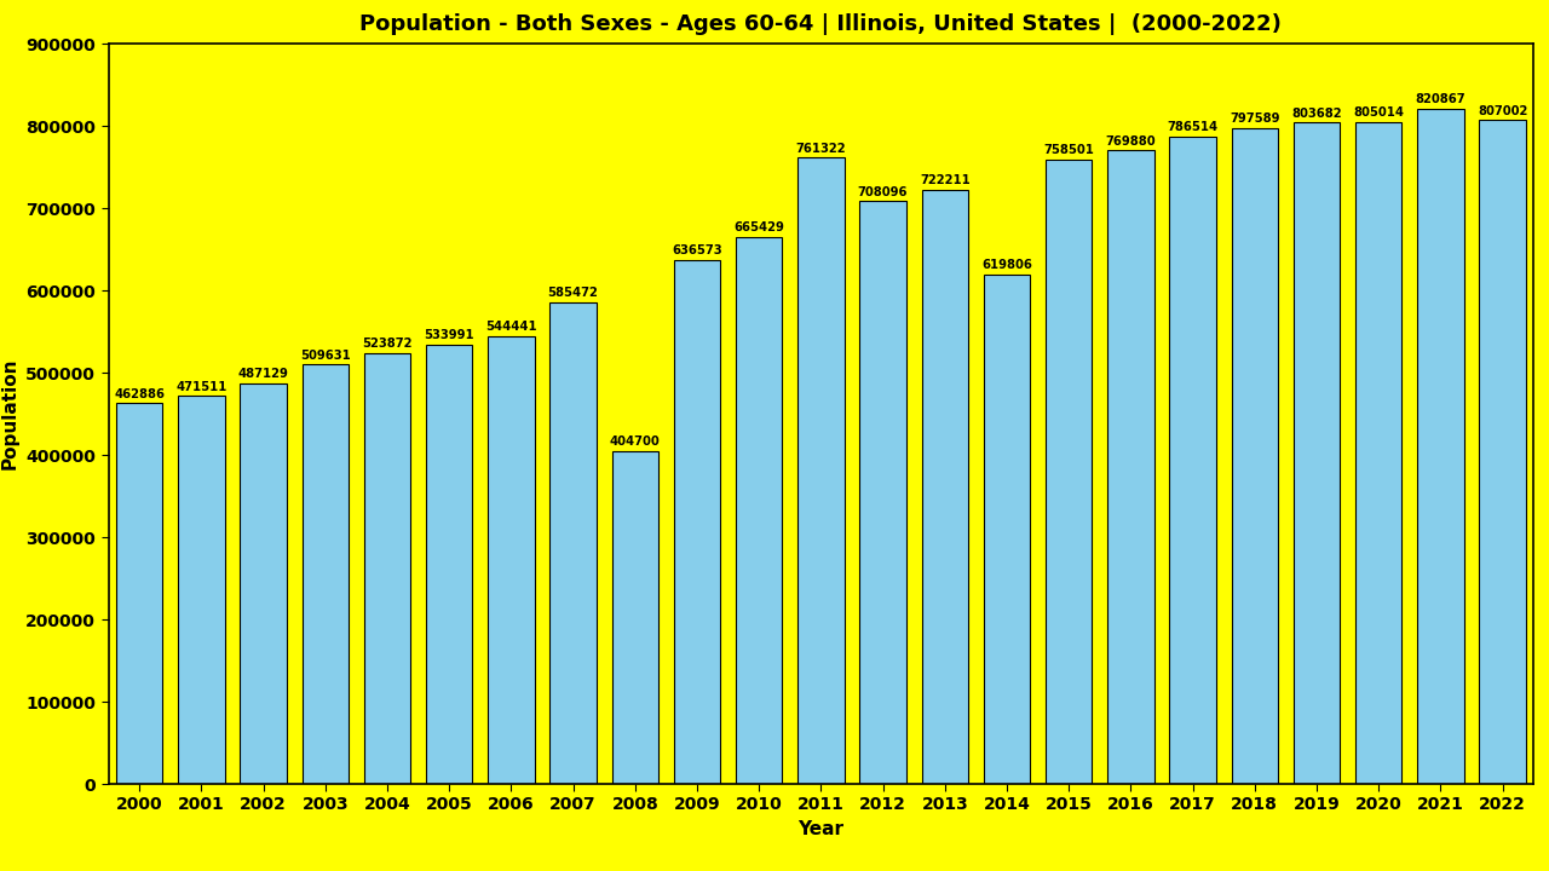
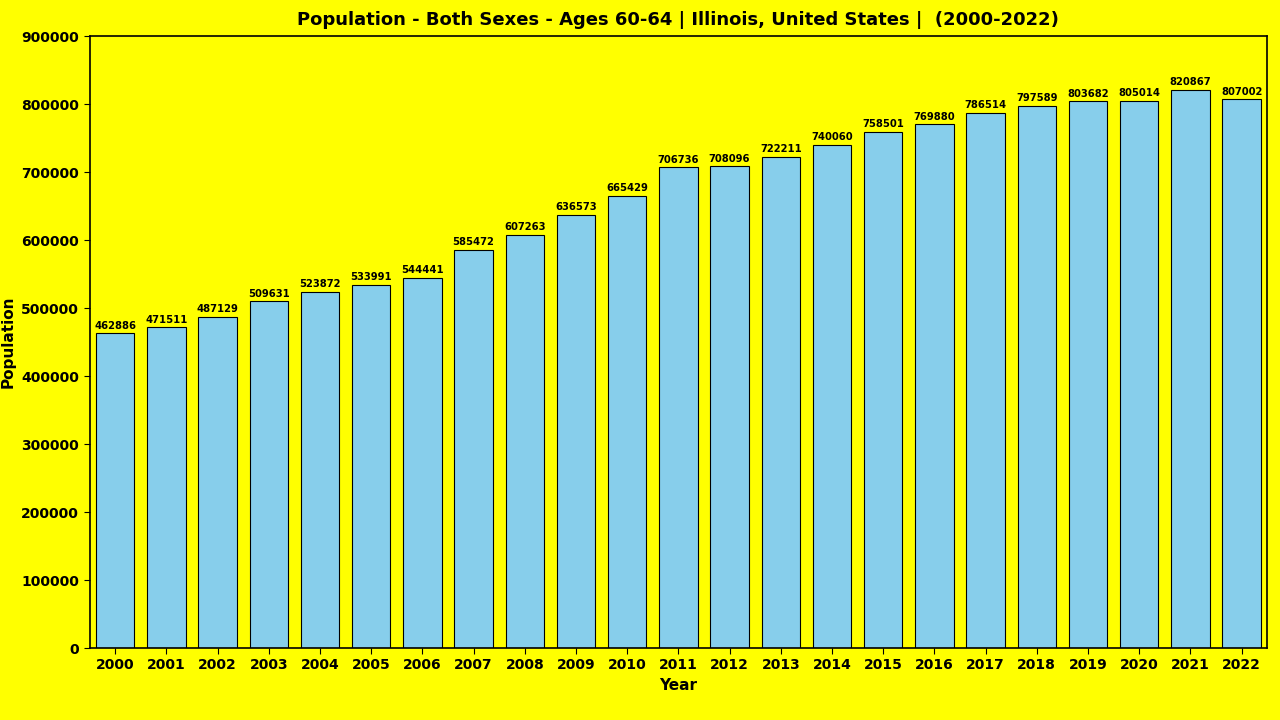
2008: 404700 -> 607263
2011: 761322 -> 706736
2014: 619806 -> 740060
